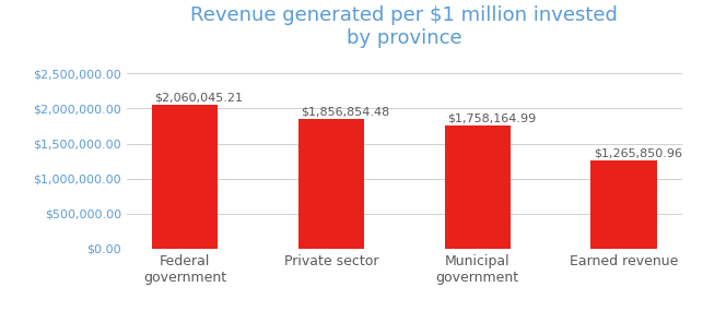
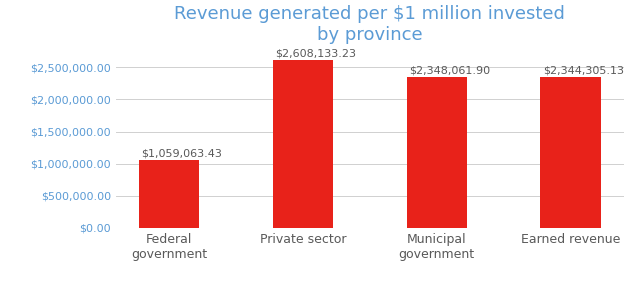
Federal government: $2,060,045.21 -> $1,059,063.43
Private sector: $1,856,854.48 -> $2,608,133.23
Municipal government: $1,758,164.99 -> $2,348,061.90
Earned revenue: $1,265,850.96 -> $2,344,305.13
